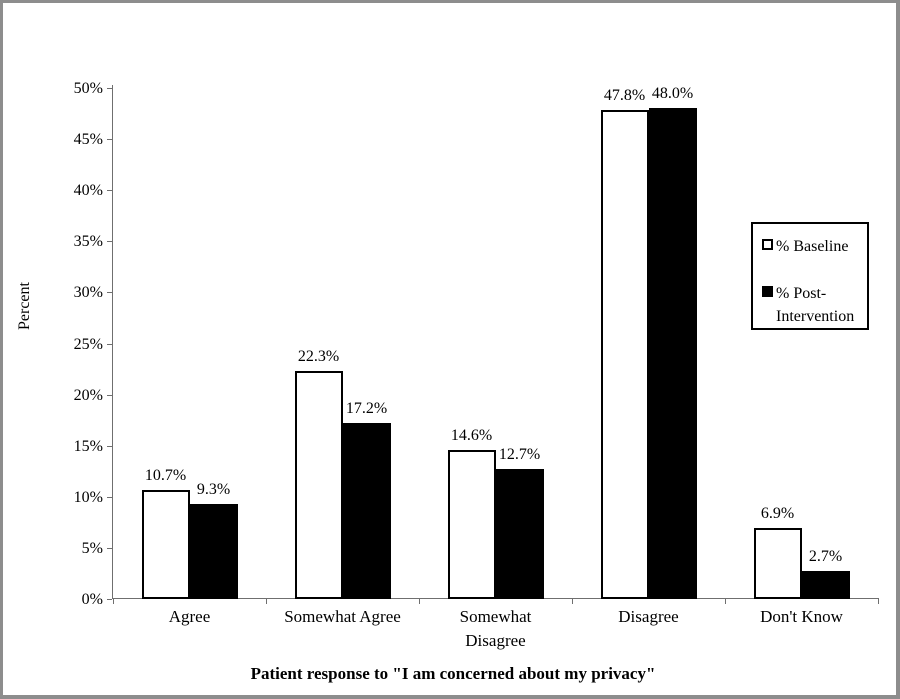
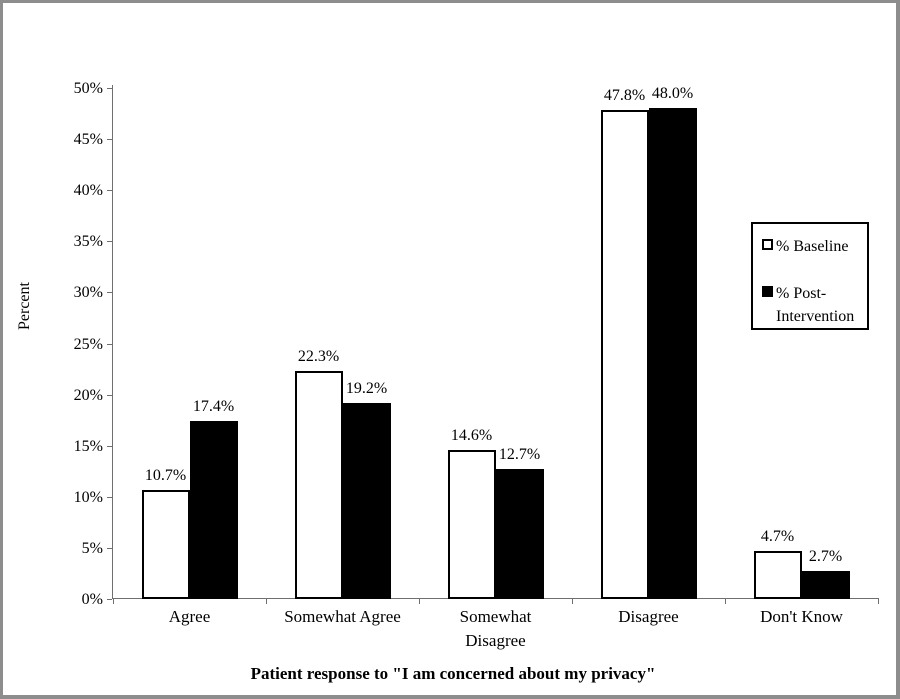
% Post- Intervention/Agree: 9.3% -> 17.4%
% Post- Intervention/Somewhat Agree: 17.2% -> 19.2%
% Baseline/Don't Know: 6.9% -> 4.7%
